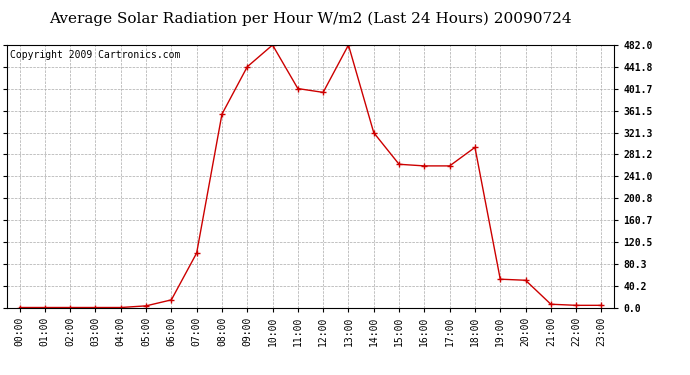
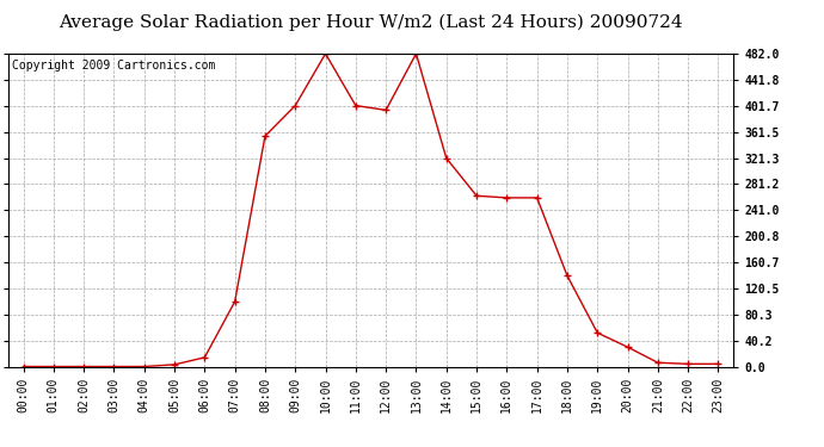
09:00: 442 -> 402
18:00: 294 -> 140
20:00: 50 -> 30
